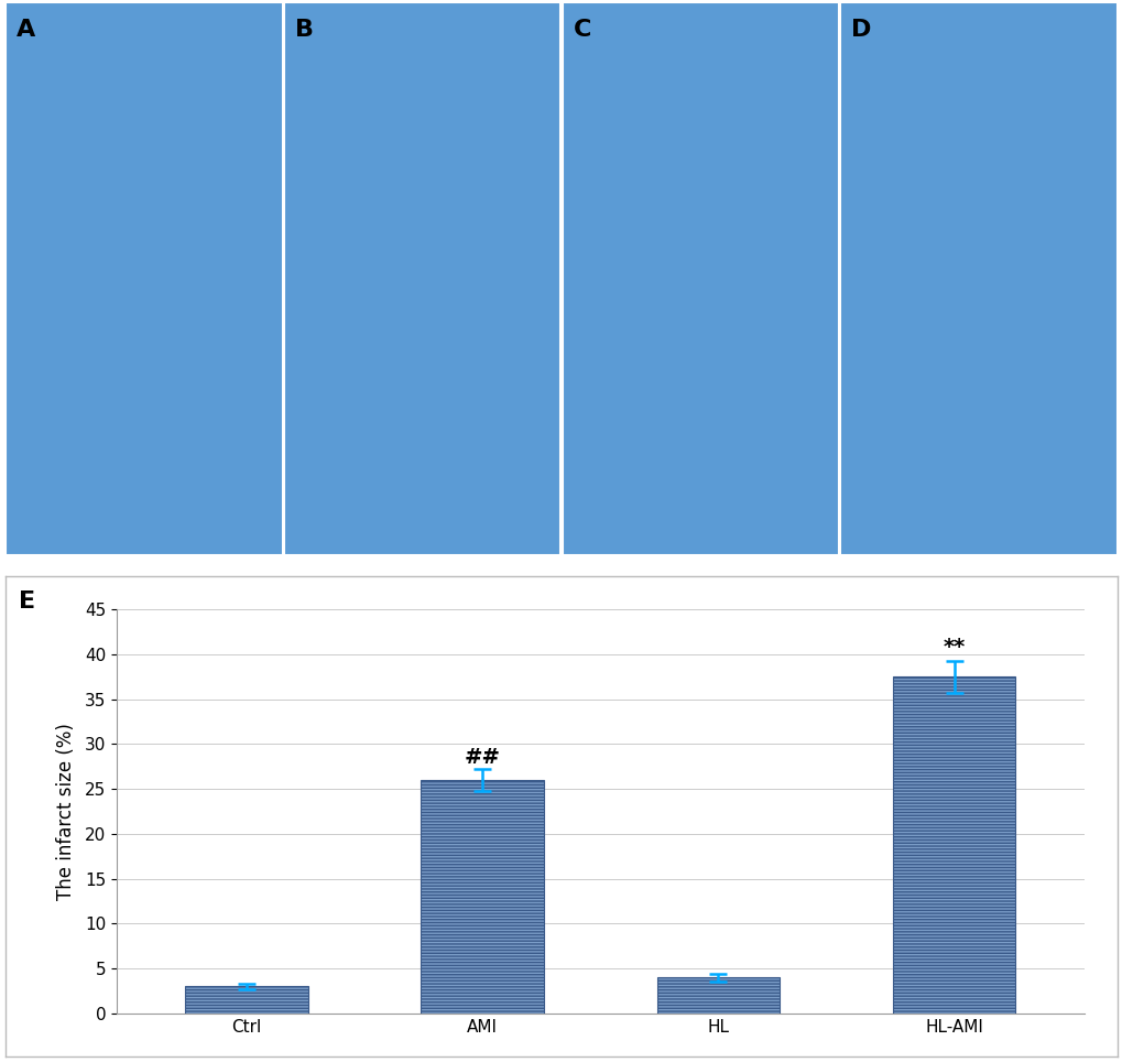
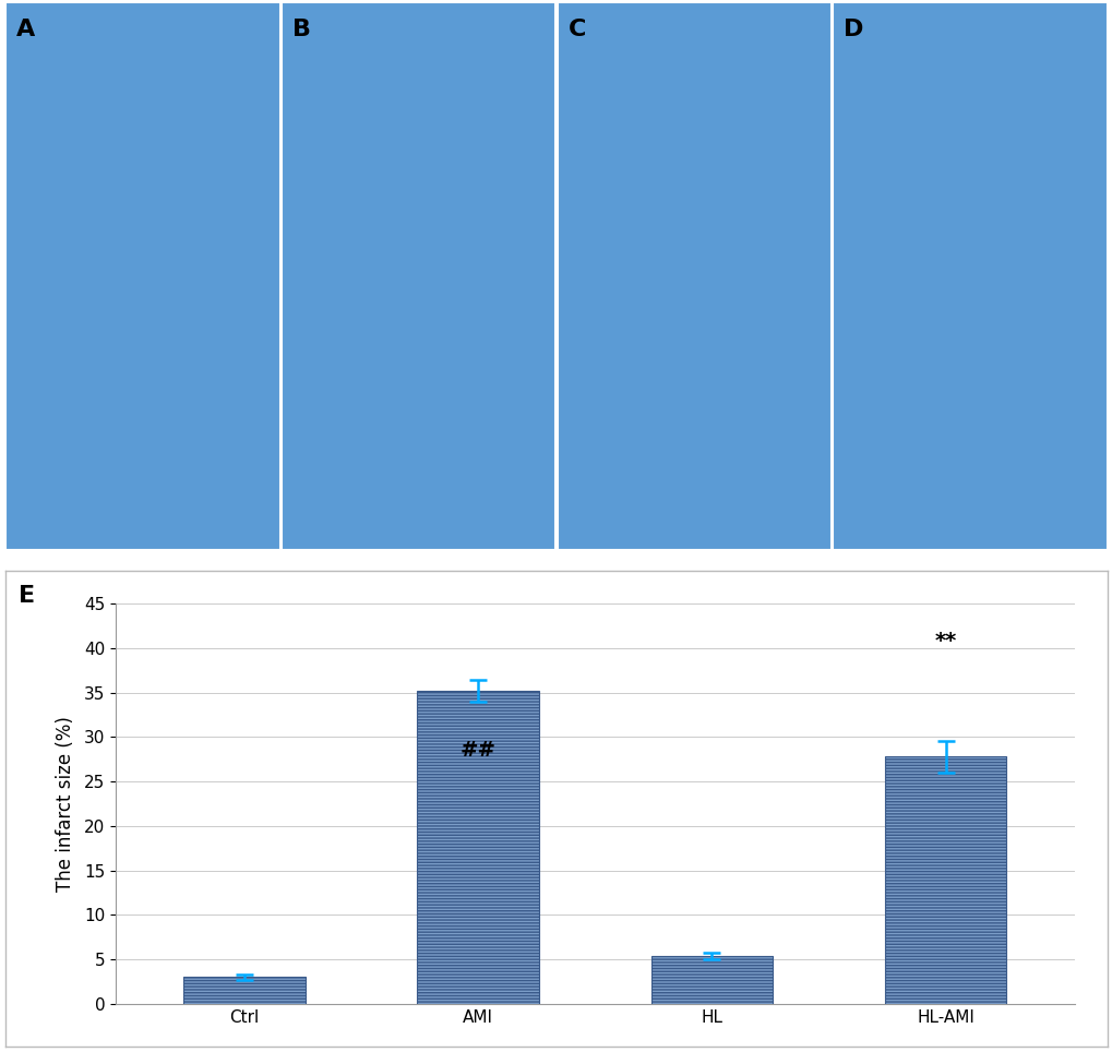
AMI: 26.0 -> 35.2
HL: 4.0 -> 5.4
HL-AMI: 37.5 -> 27.8
